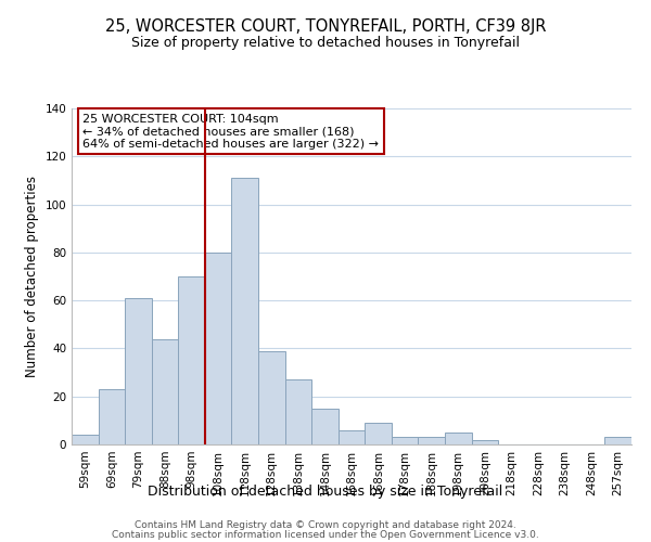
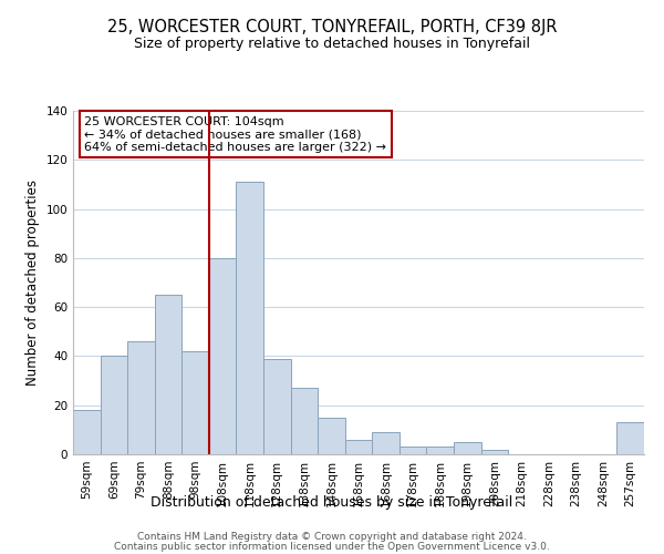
59sqm: 4 -> 18
69sqm: 23 -> 40
79sqm: 61 -> 46
88sqm: 44 -> 65
98sqm: 70 -> 42
257sqm: 3 -> 13
